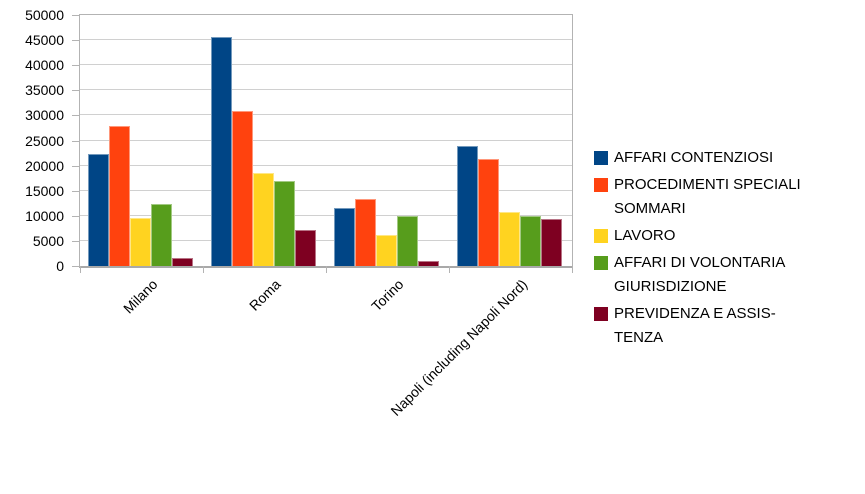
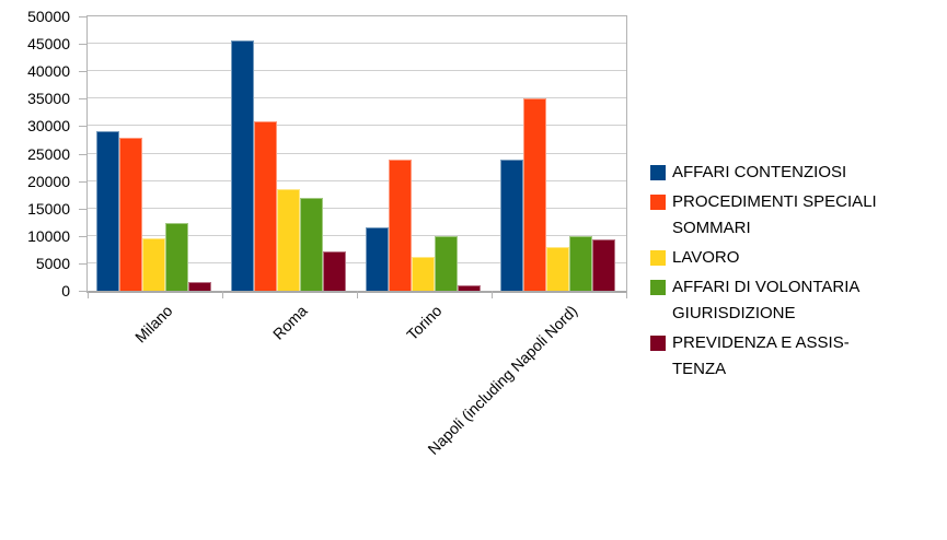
AFFARI CONTENZIOSI/Milano: 22000 -> 29000
PROCEDIMENTI SPECIALI SOMMARI/Torino: 13000 -> 24000
PROCEDIMENTI SPECIALI SOMMARI/Napoli (including Napoli Nord): 21000 -> 35000
LAVORO/Napoli (including Napoli Nord): 11000 -> 8000
